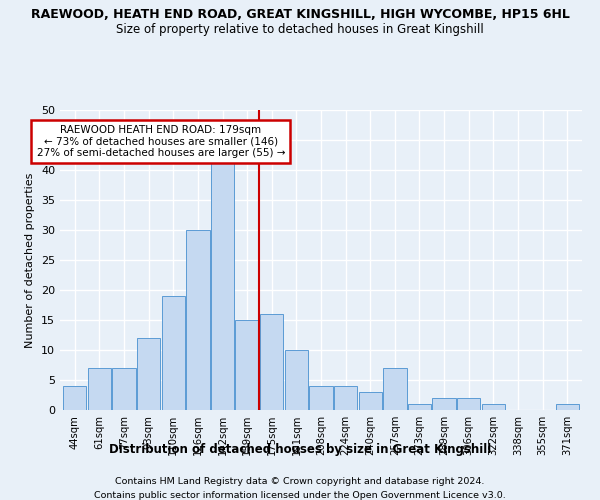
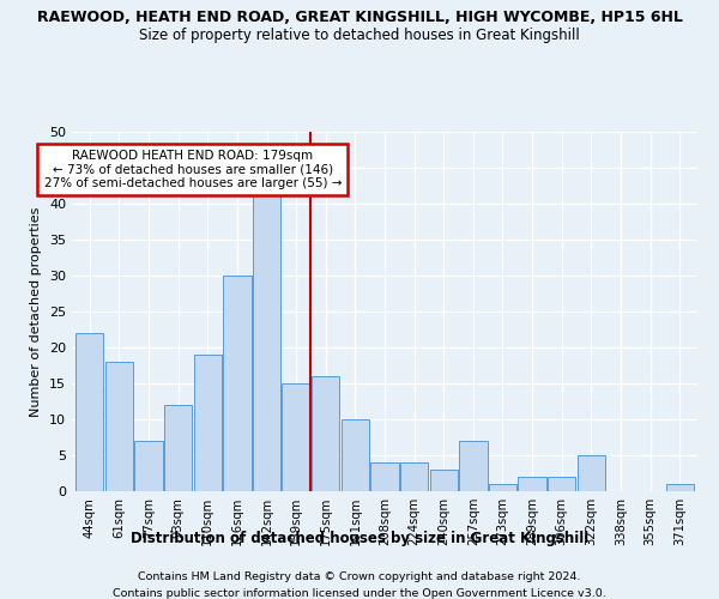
44sqm: 4 -> 22
61sqm: 7 -> 18
322sqm: 1 -> 5
